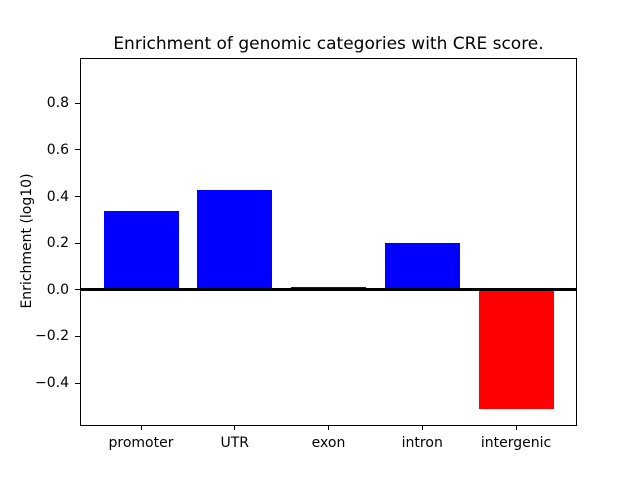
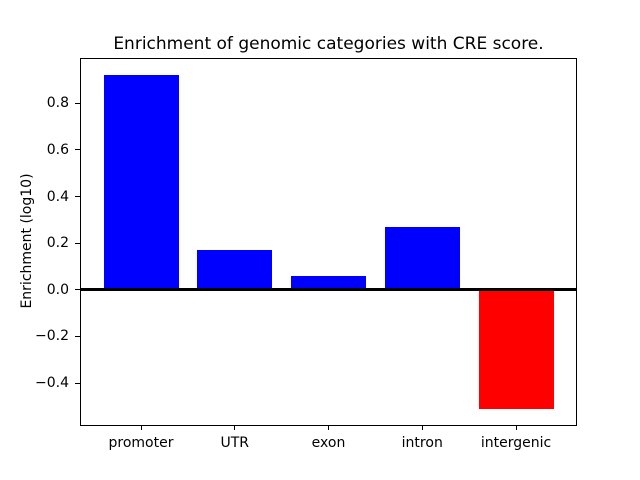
promoter: 0.34 -> 0.92
UTR: 0.43 -> 0.17
exon: 0.01 -> 0.06
intron: 0.20 -> 0.27
